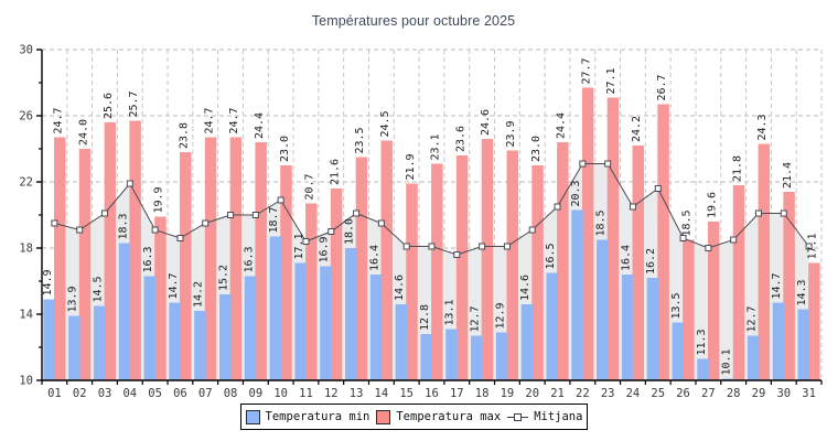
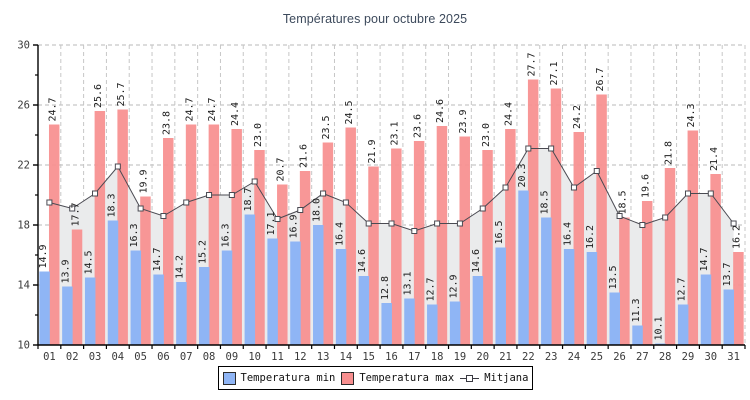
Temperatura max/02: 24.0 -> 17.7
Temperatura min/31: 14.3 -> 13.7
Temperatura max/31: 17.1 -> 16.2
